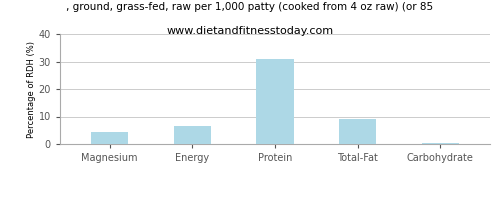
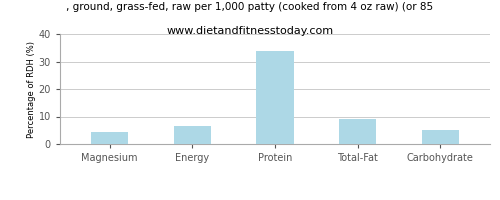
Protein: 31.0 -> 34.0
Carbohydrate: 0.4 -> 5.0
